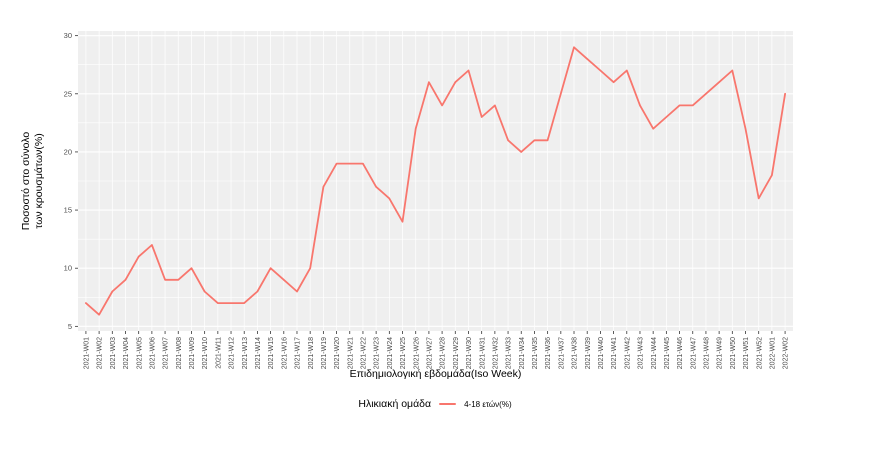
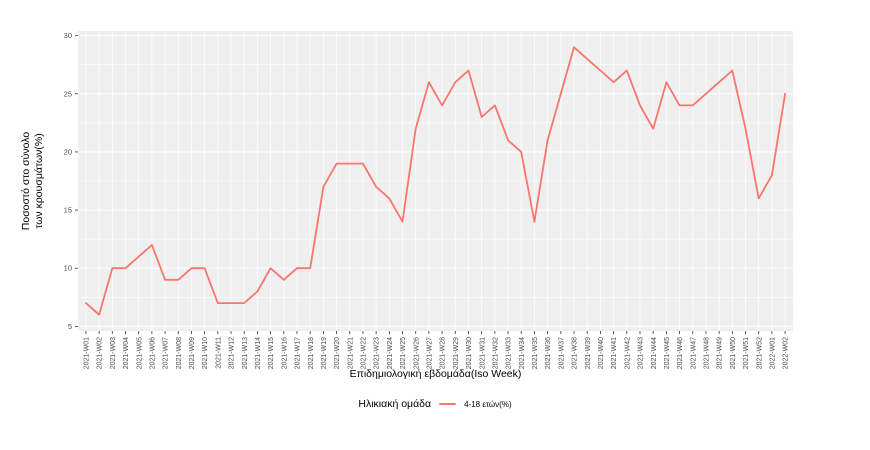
2021-W03: 8 -> 10
2021-W04: 9 -> 10
2021-W10: 8 -> 10
2021-W17: 8 -> 10
2021-W35: 21 -> 14
2021-W45: 23 -> 26
